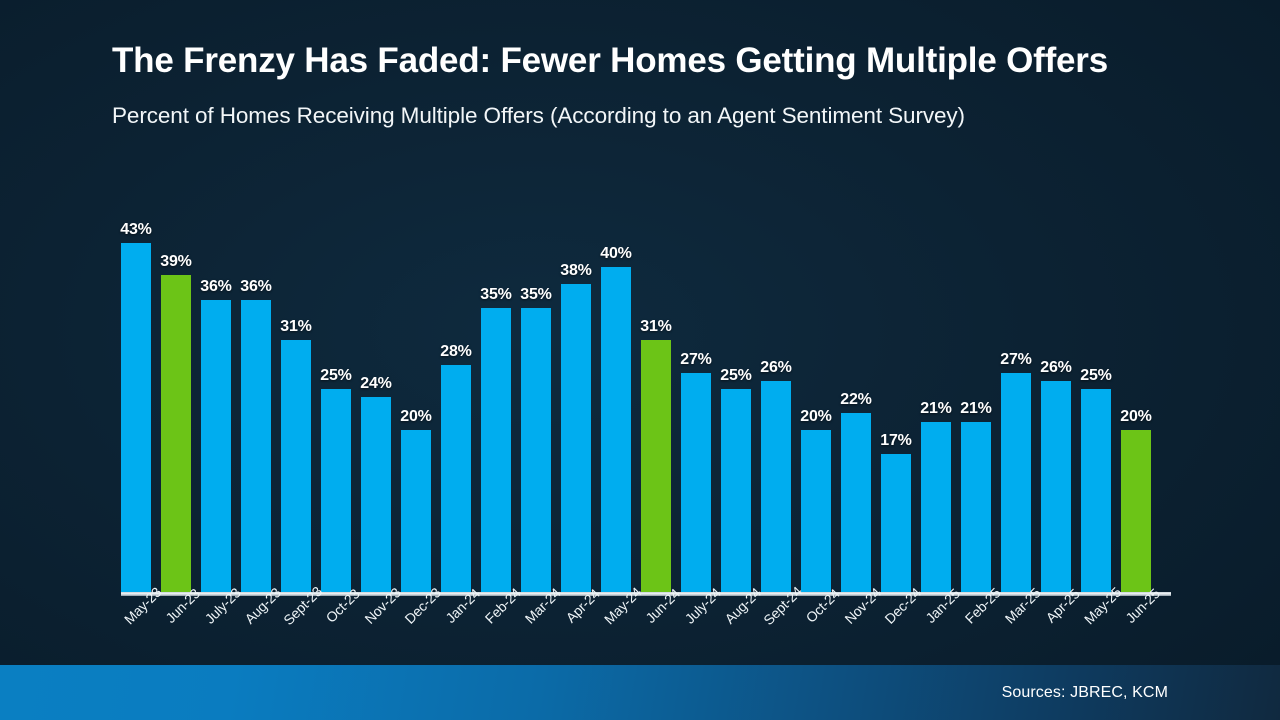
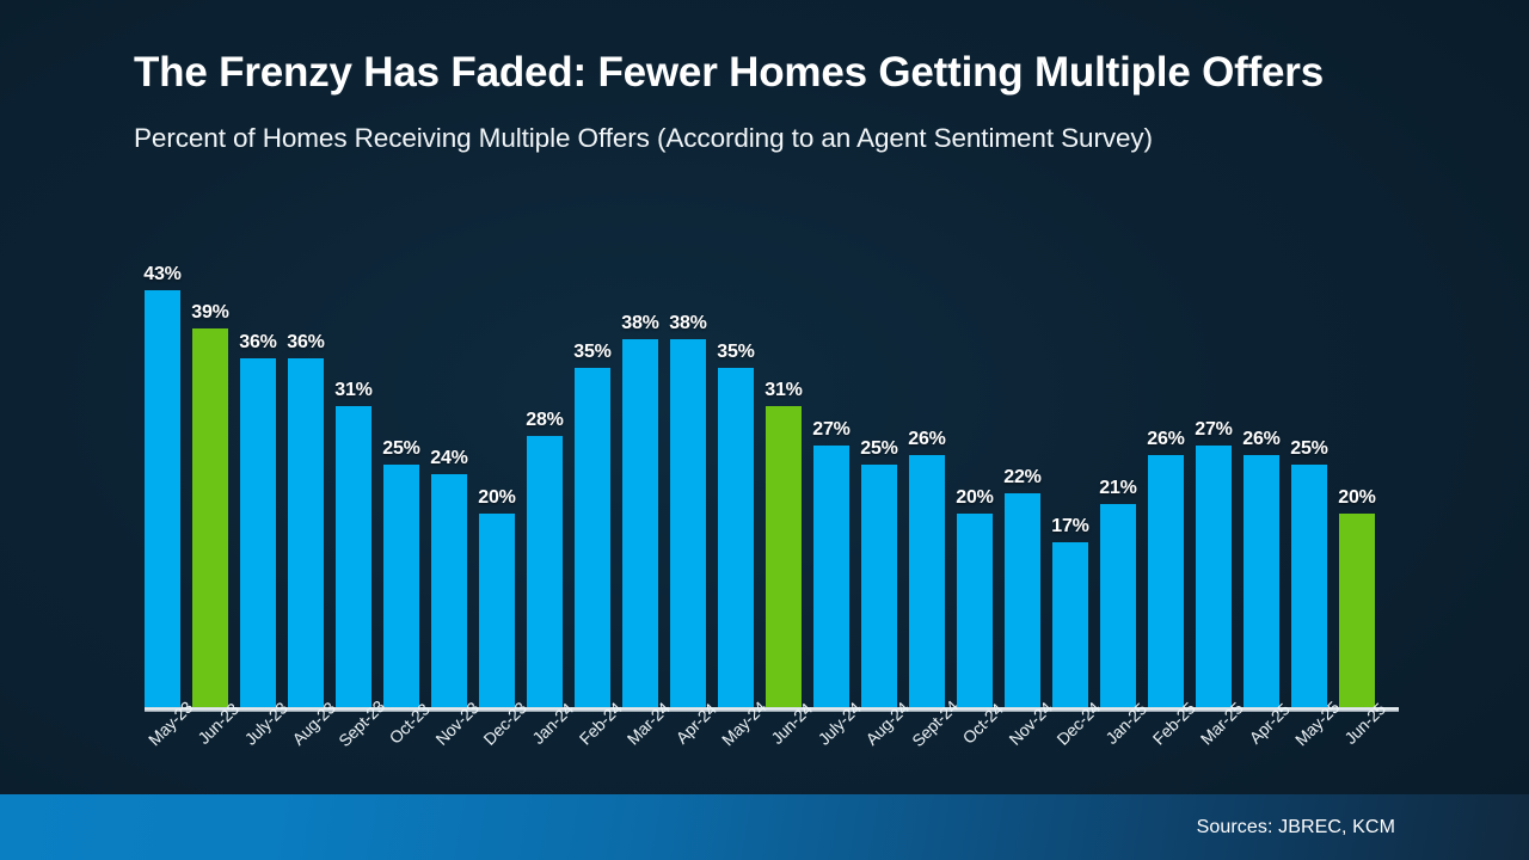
Mar-24: 35% -> 38%
May-24: 40% -> 35%
Feb-25: 21% -> 26%
